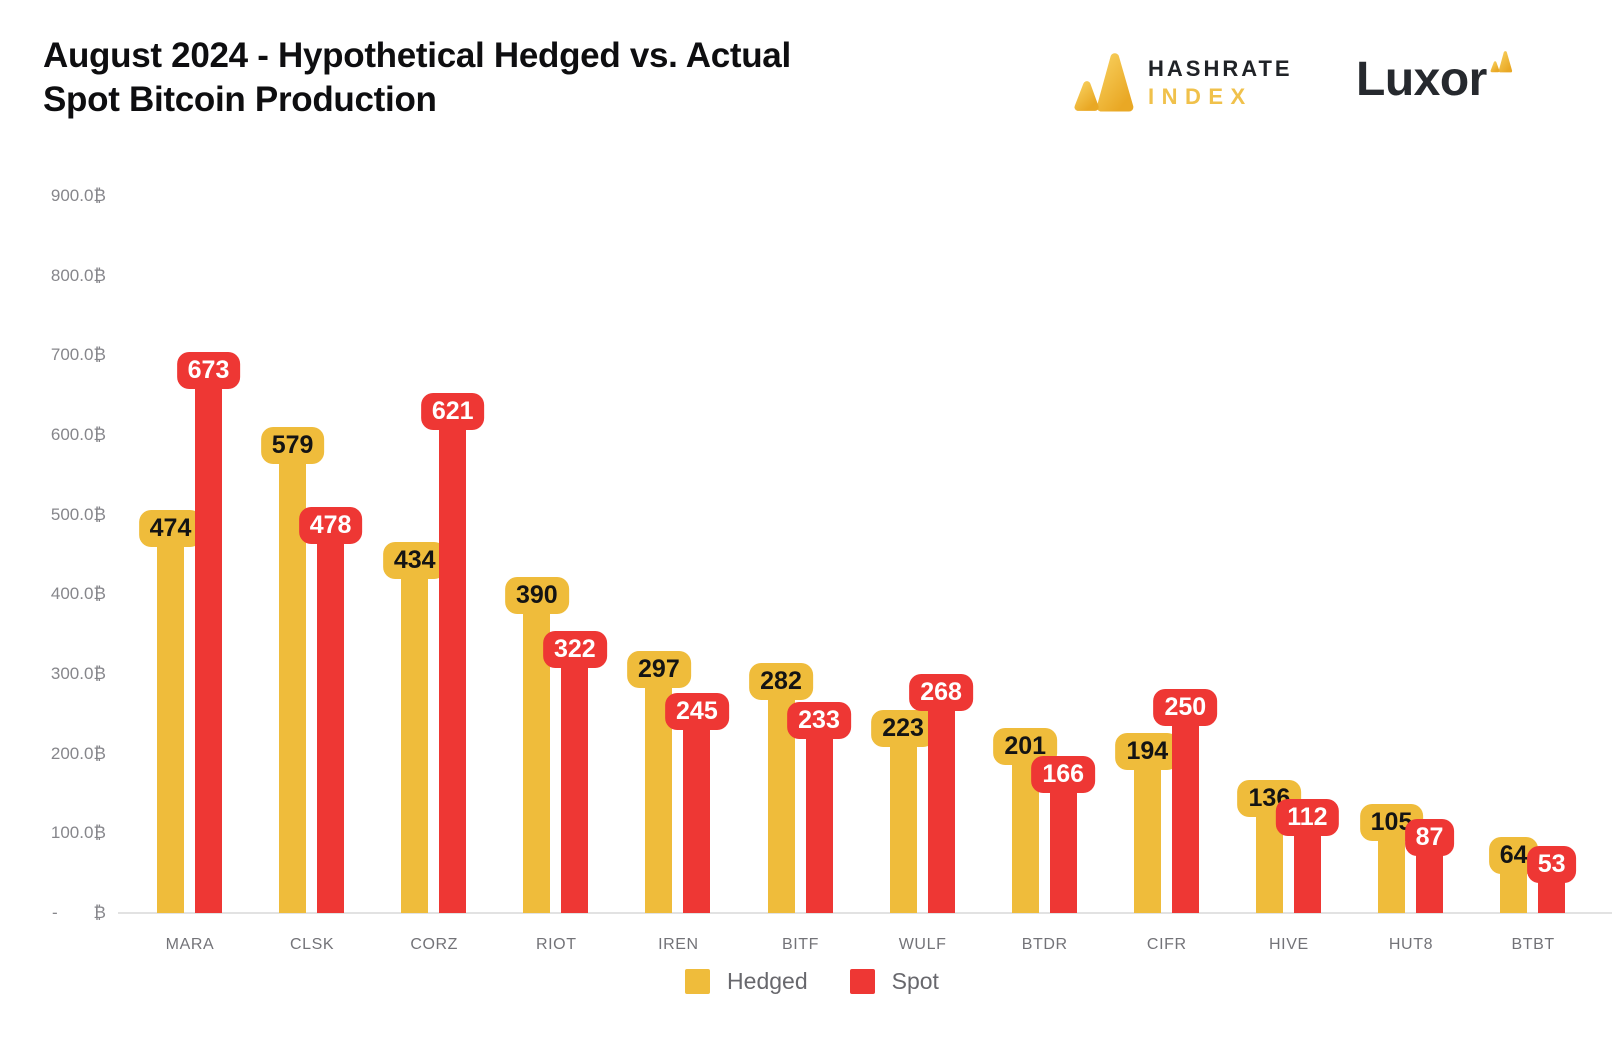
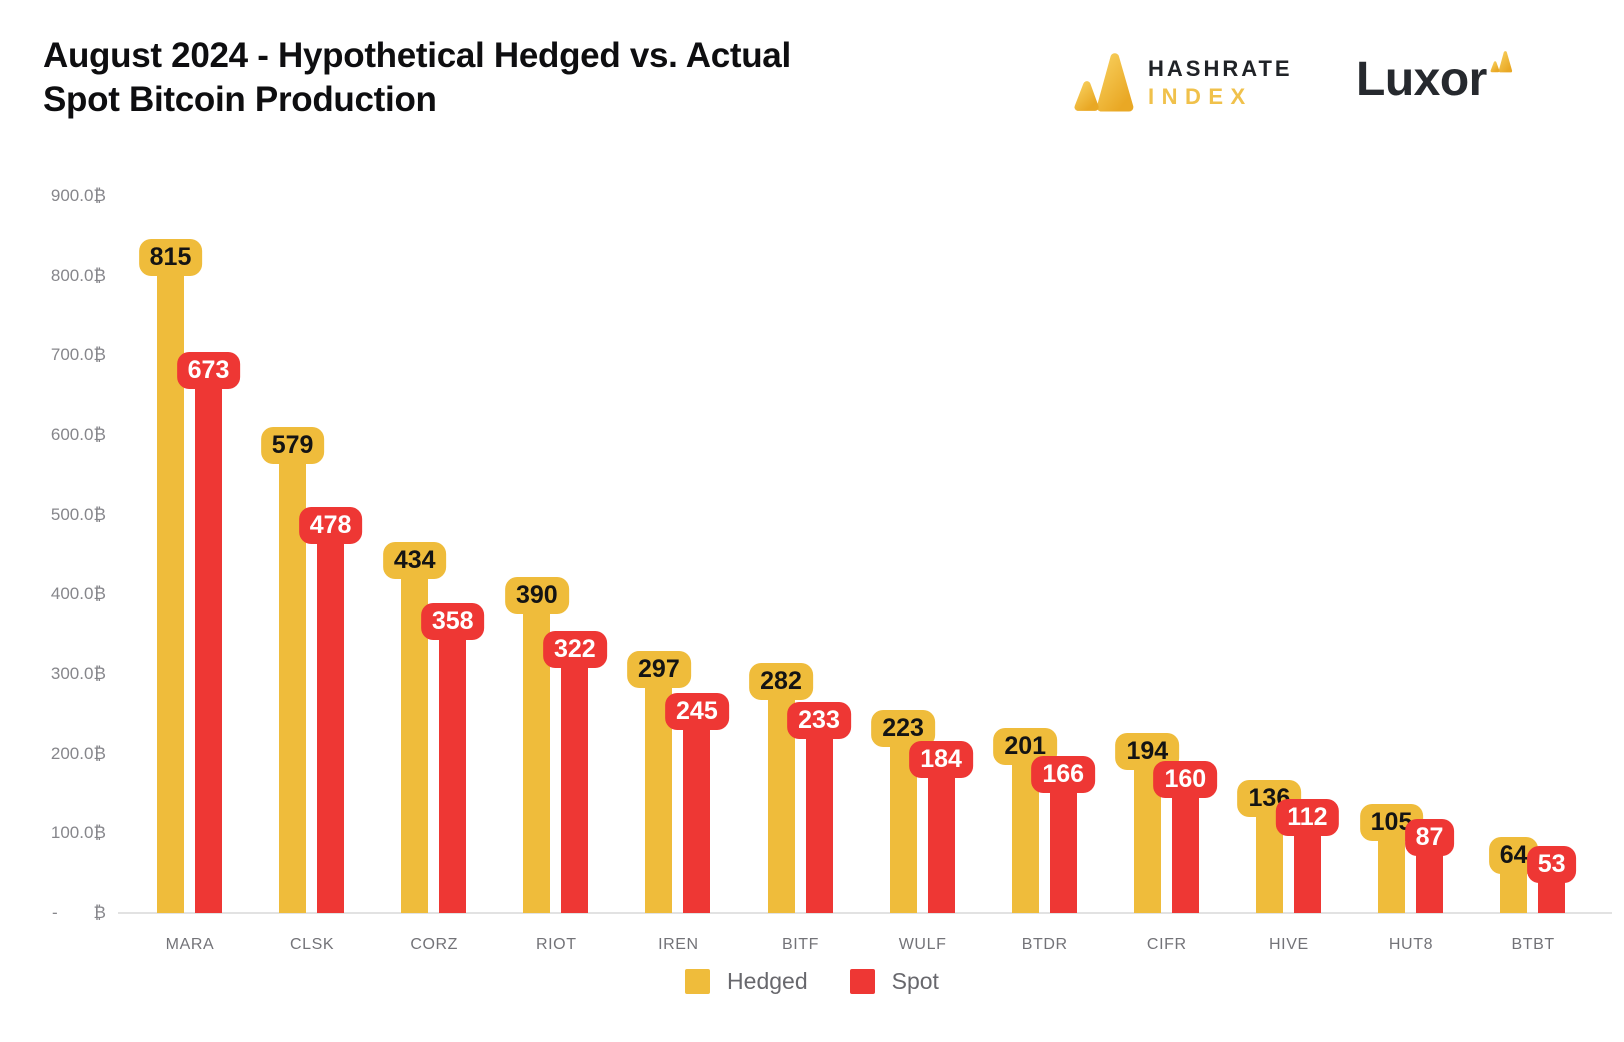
Hedged/MARA: 474 -> 815
Spot/CORZ: 621 -> 358
Spot/WULF: 268 -> 184
Spot/CIFR: 250 -> 160
